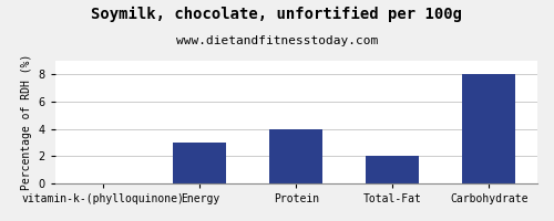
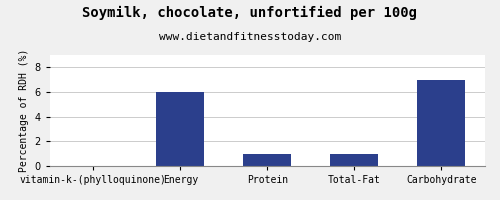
Energy: 3 -> 6
Protein: 4 -> 1
Total-Fat: 2 -> 1
Carbohydrate: 8 -> 7
